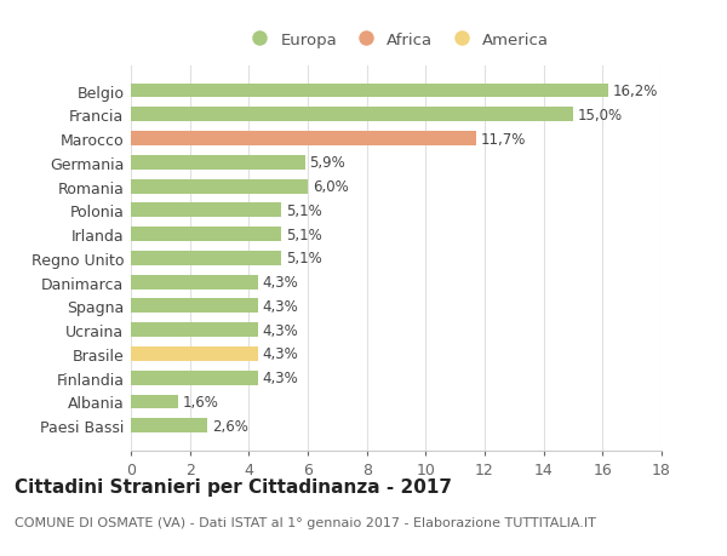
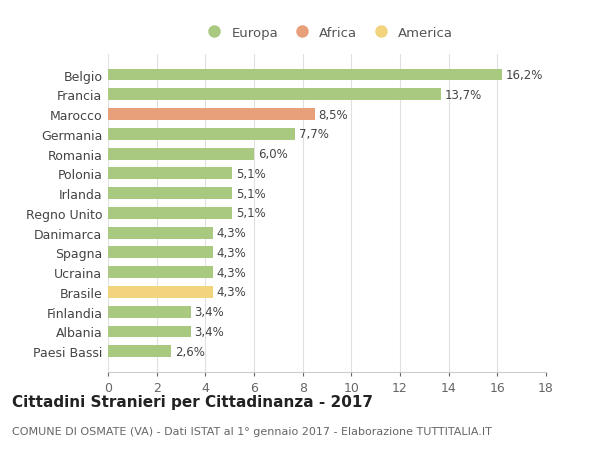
Francia: 15,0% -> 13,7%
Marocco: 11,7% -> 8,5%
Germania: 5,9% -> 7,7%
Finlandia: 4,3% -> 3,4%
Albania: 1,6% -> 3,4%
